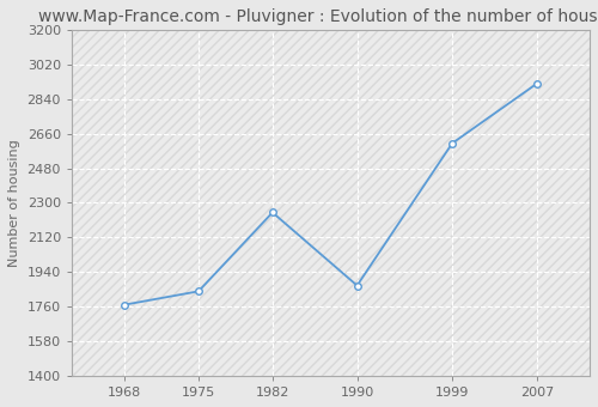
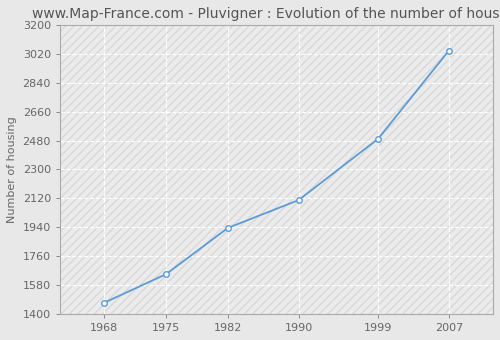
1968: 1770 -> 1470
1975: 1840 -> 1650
1982: 2250 -> 1940
1990: 1870 -> 2110
1999: 2610 -> 2490
2007: 2920 -> 3040
